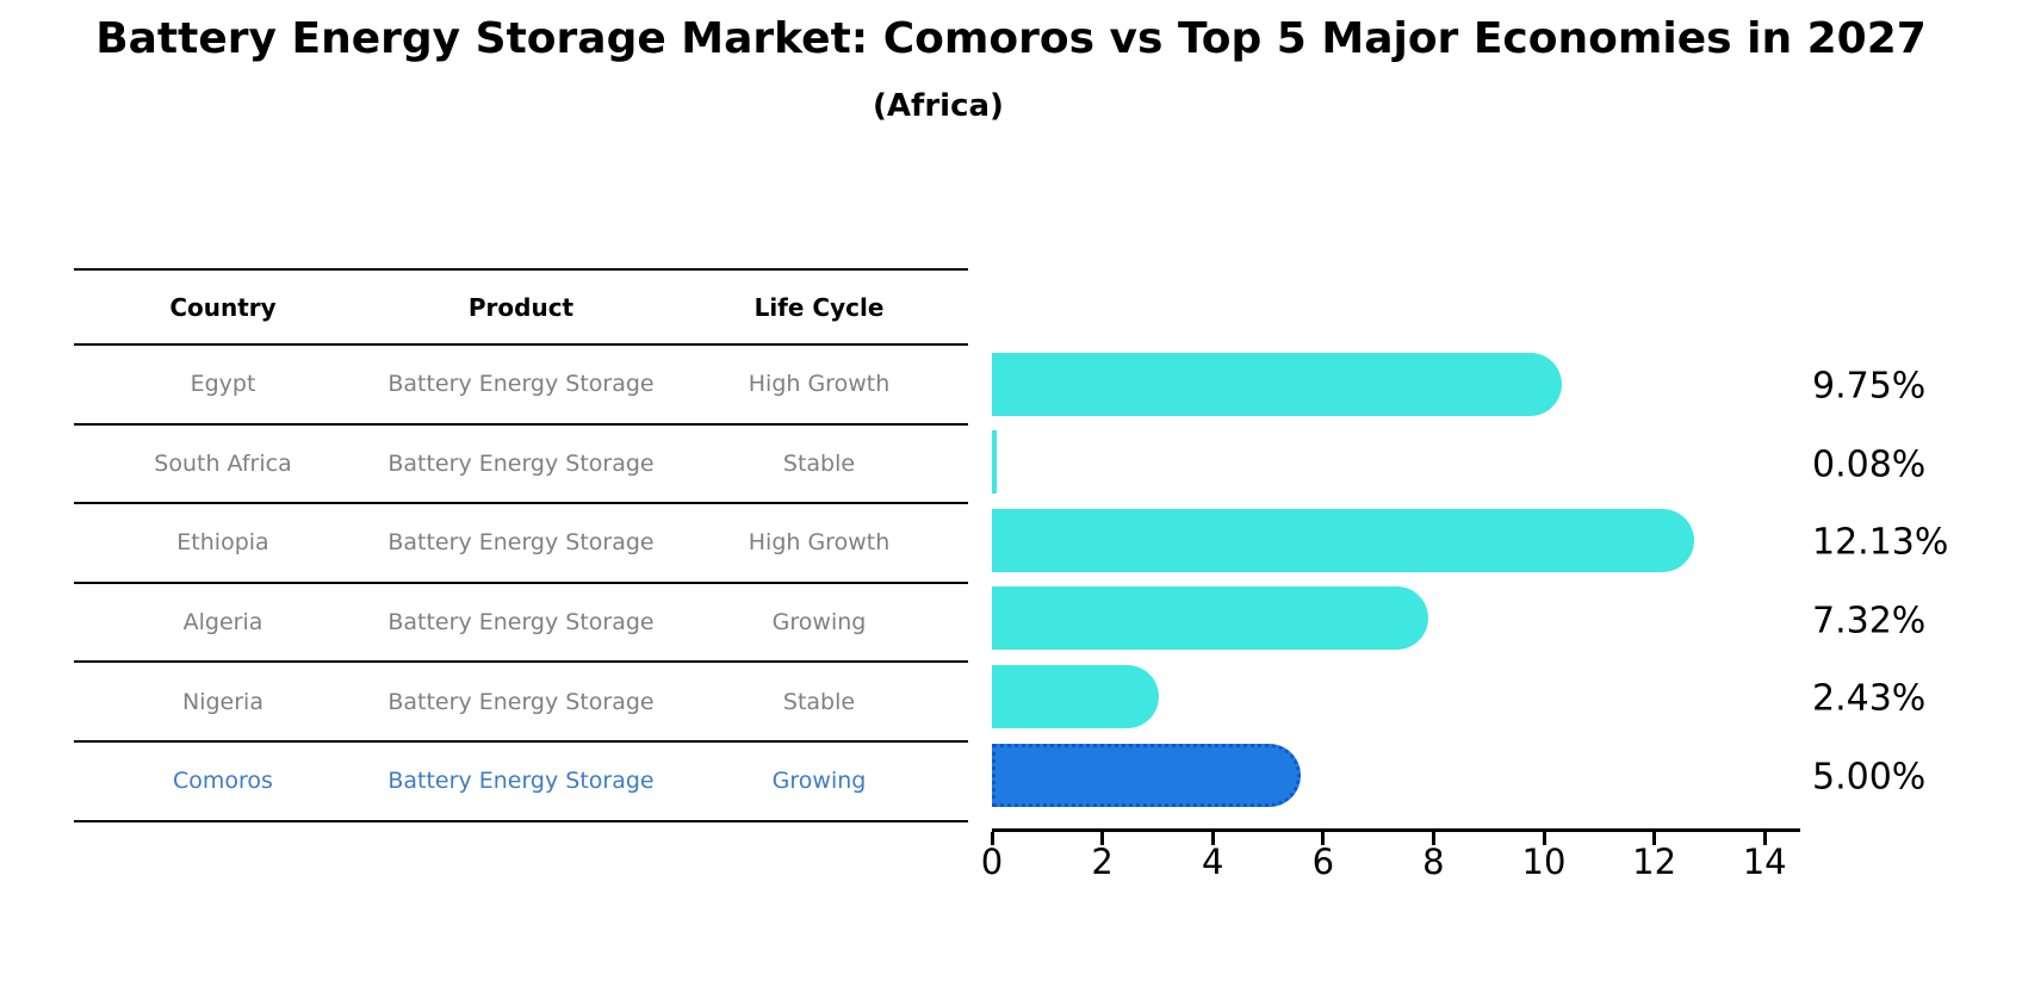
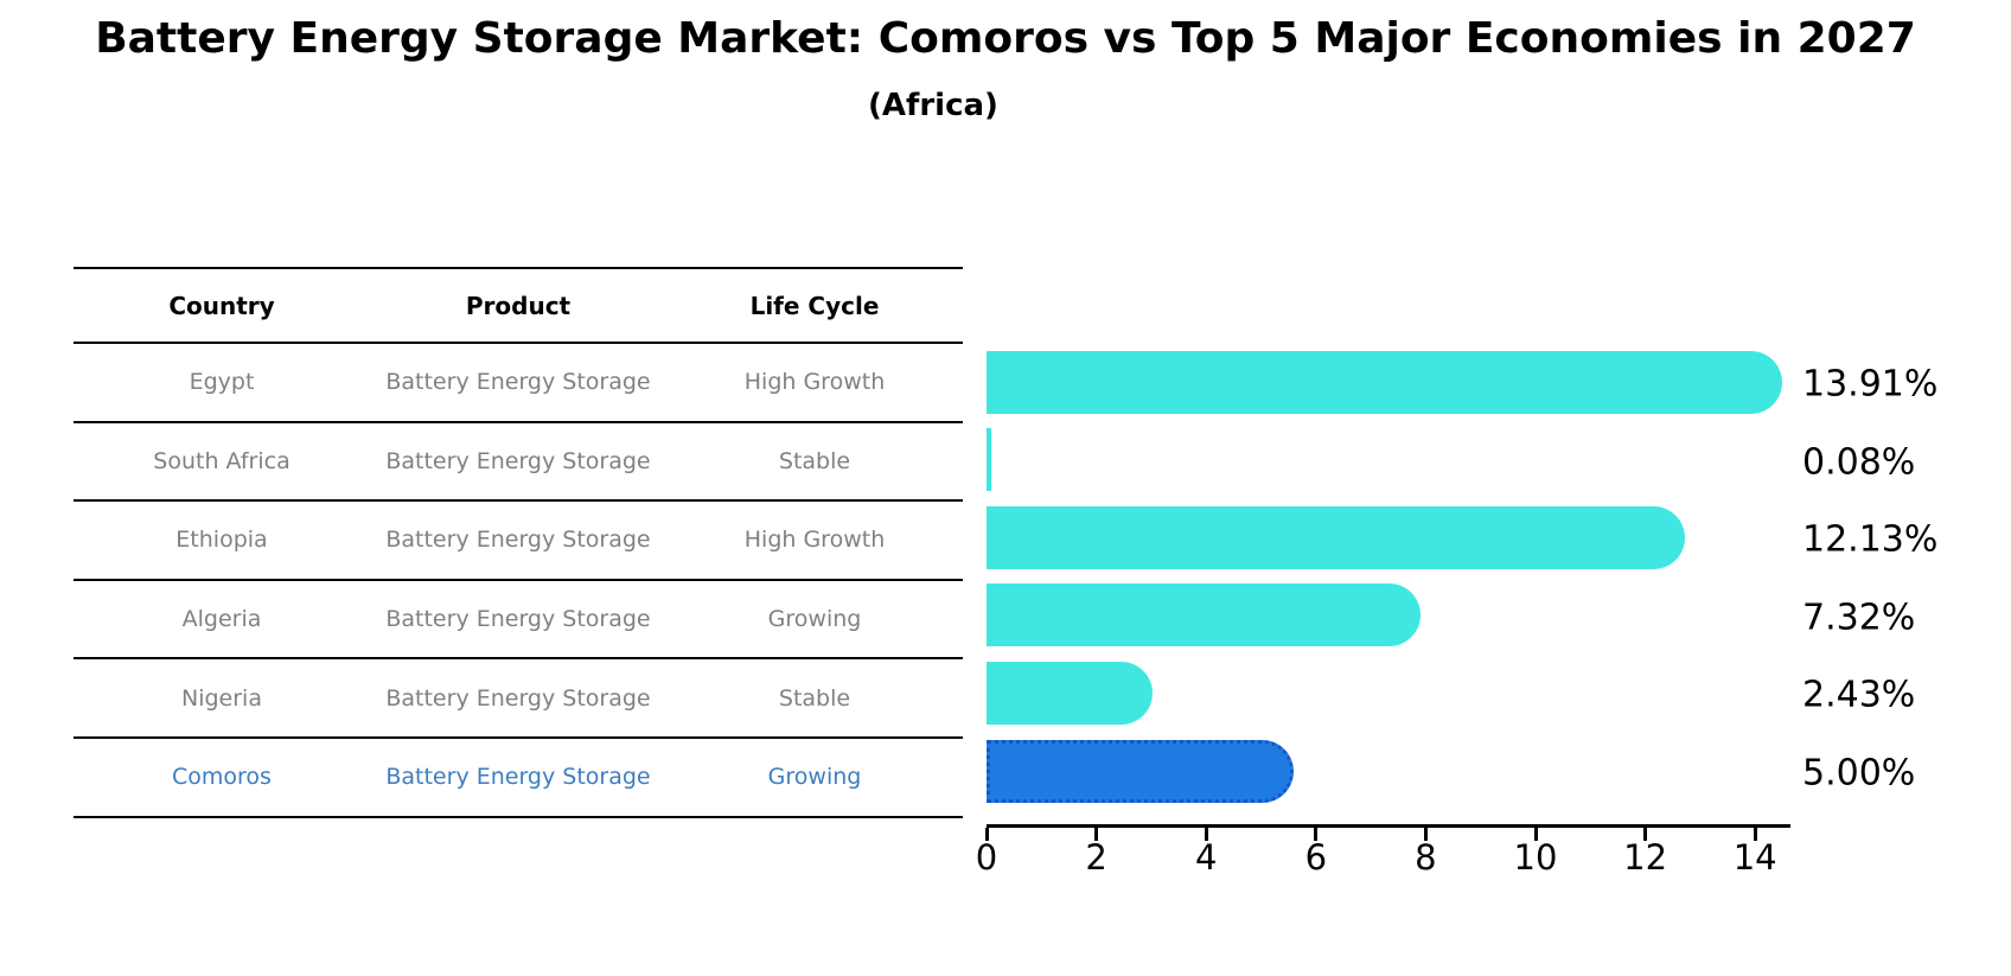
Egypt: 9.75% -> 13.91%
